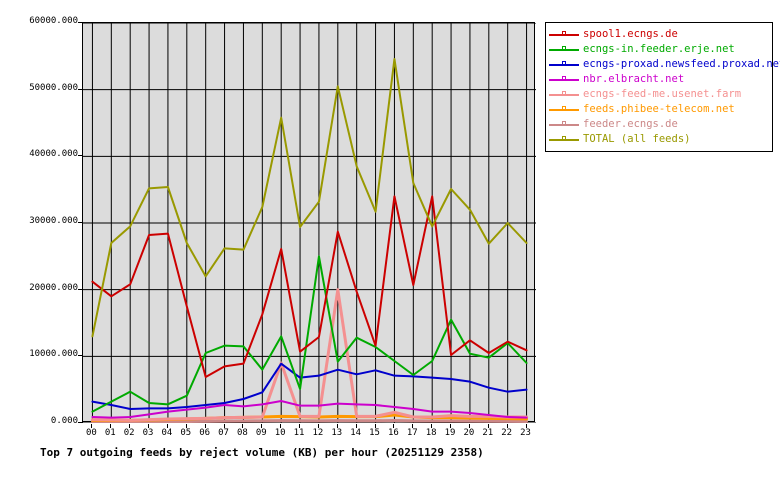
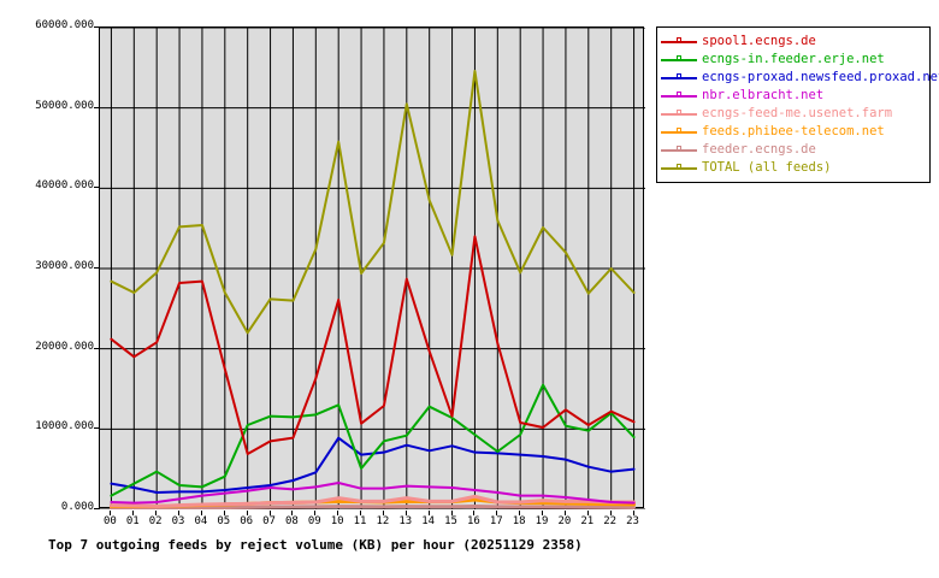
TOTAL (all feeds)/00: 13000 -> 28000
ecngs-in.feeder.erje.net/09: 8000 -> 12000
ecngs-feed-me.usenet.farm/10: 9000 -> 1000
ecngs-in.feeder.erje.net/12: 25000 -> 8000
ecngs-feed-me.usenet.farm/13: 20000 -> 1000
spool1.ecngs.de/18: 34000 -> 11000
